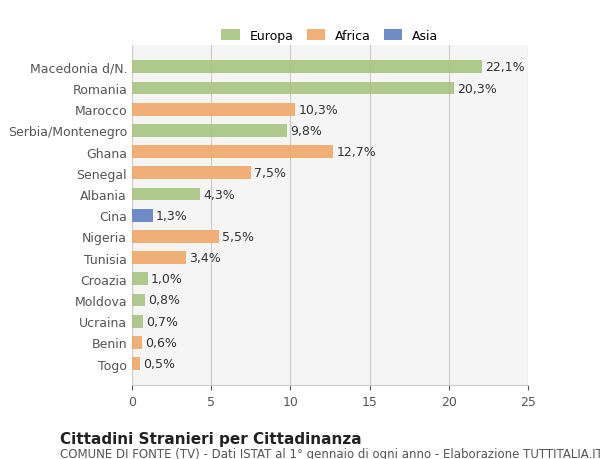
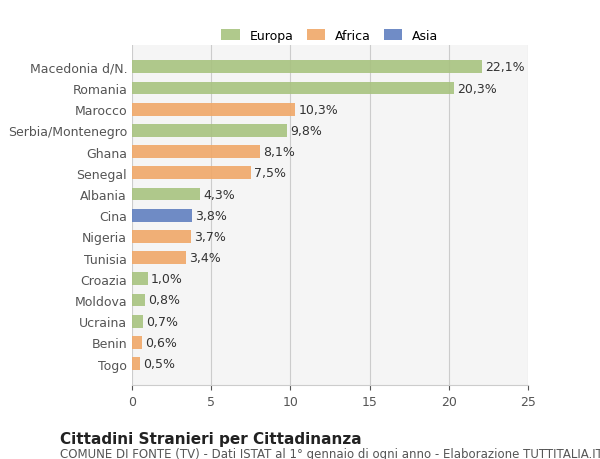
Ghana: 12,7% -> 8,1%
Cina: 1,3% -> 3,8%
Nigeria: 5,5% -> 3,7%
